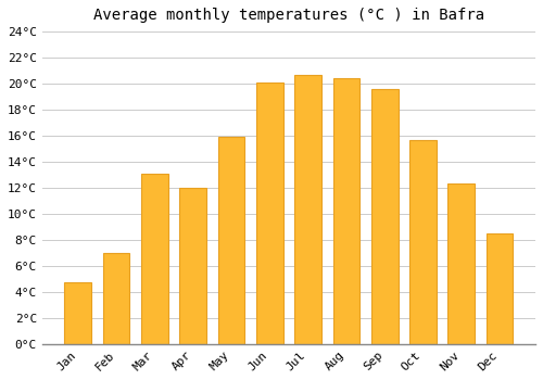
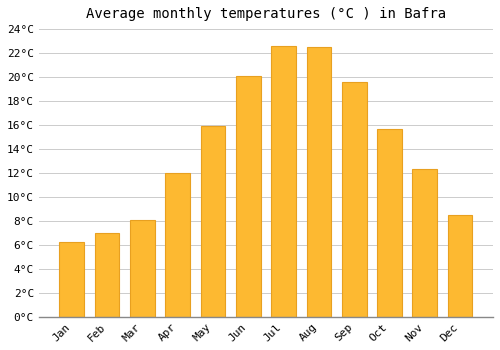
Jan: 4.7°C -> 6.2°C
Mar: 13.1°C -> 8.1°C
Jul: 20.7°C -> 22.6°C
Aug: 20.4°C -> 22.5°C
